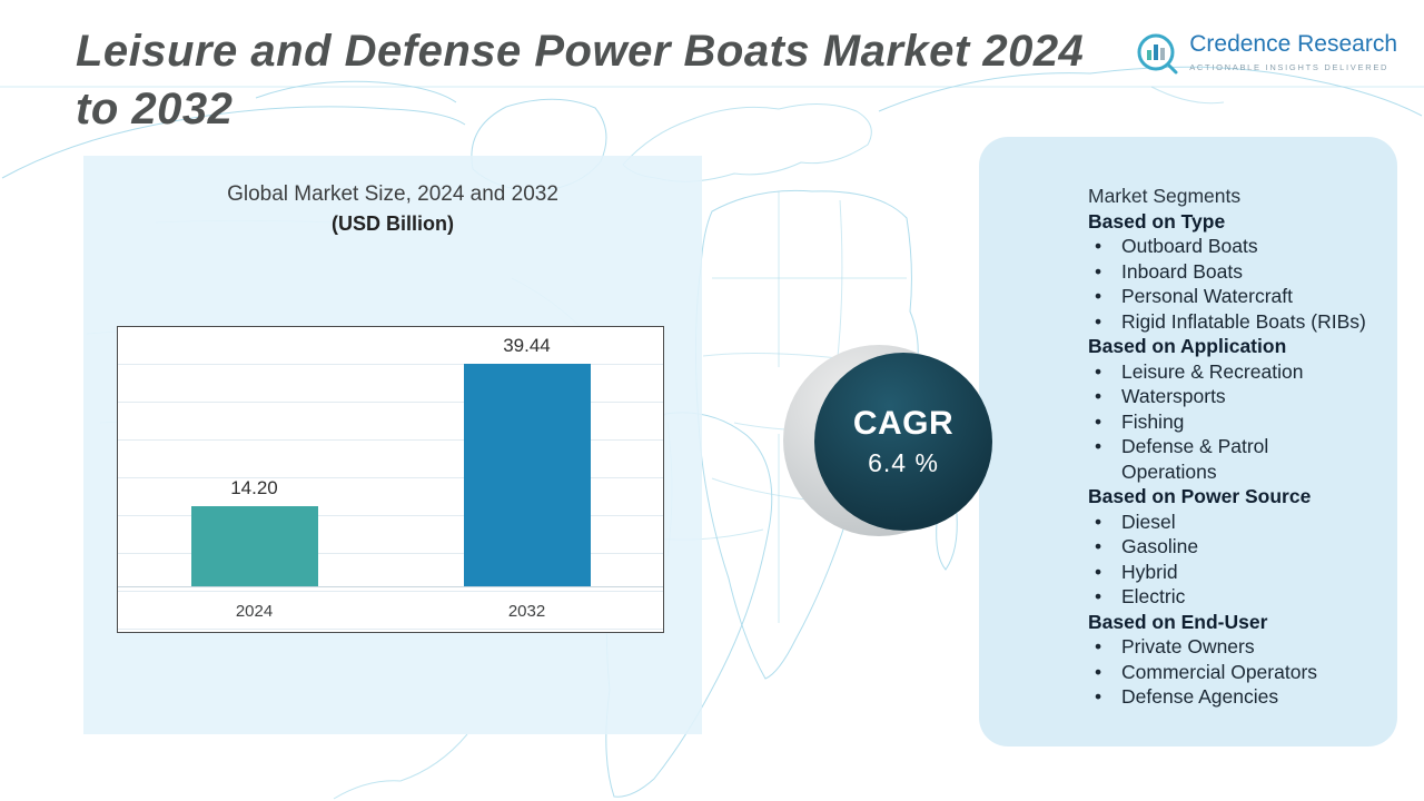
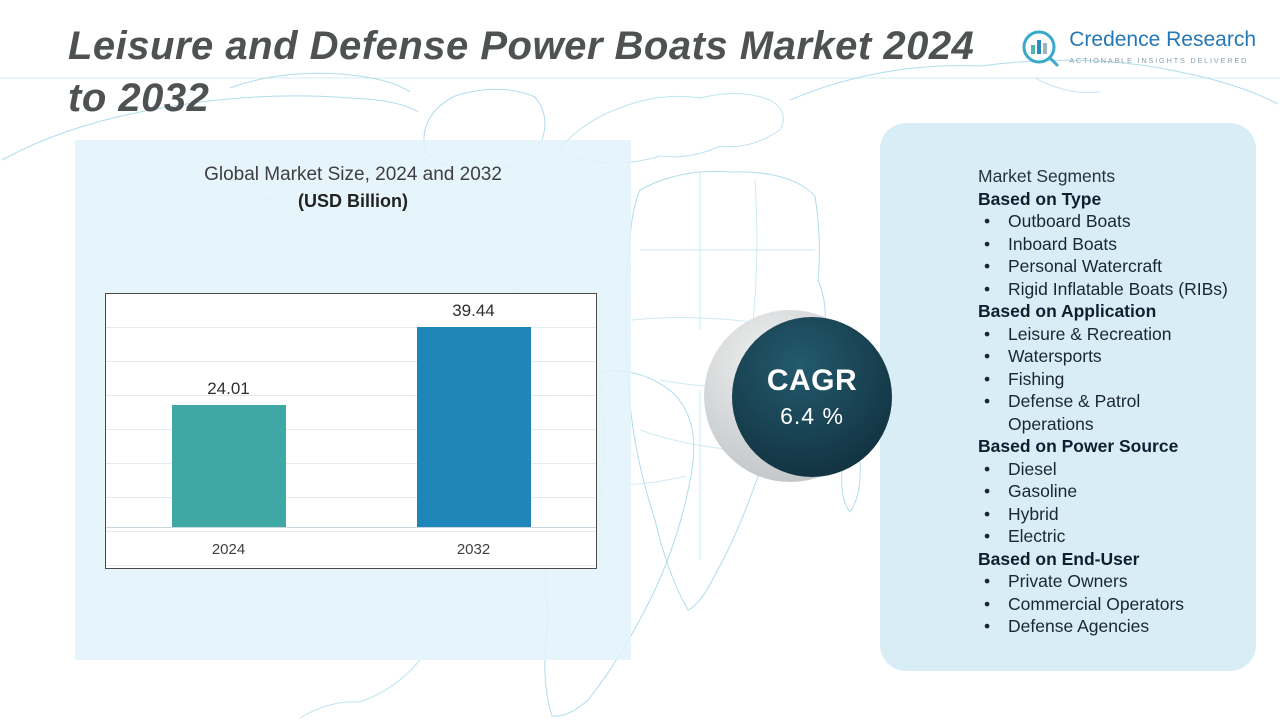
2024: 14.20 -> 24.01
